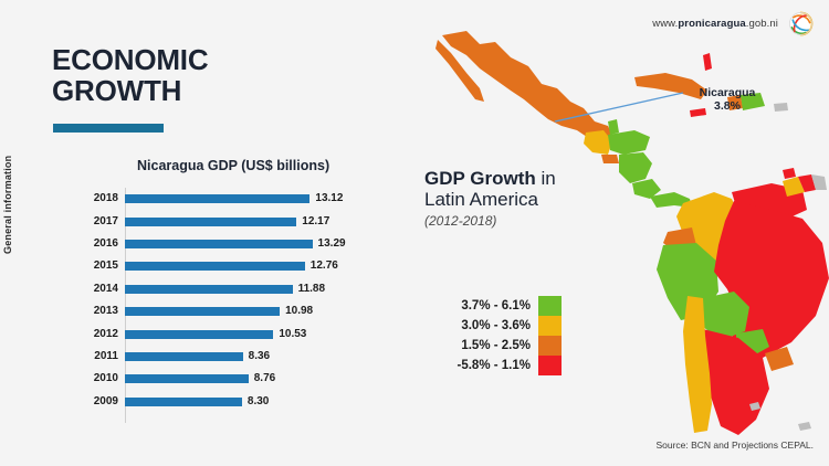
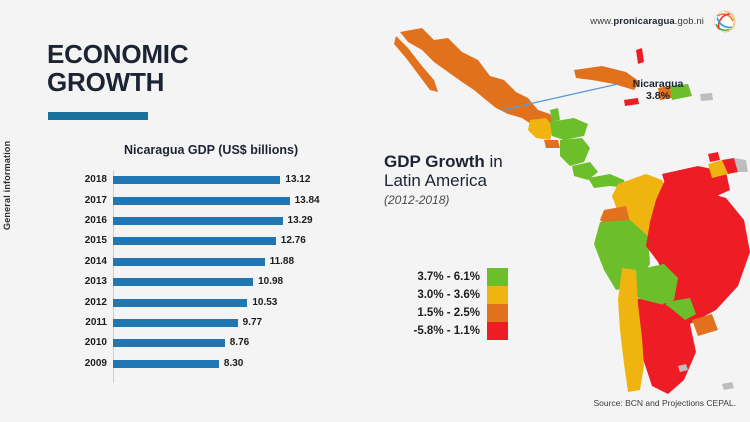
2017: 12.17 -> 13.84
2011: 8.36 -> 9.77
